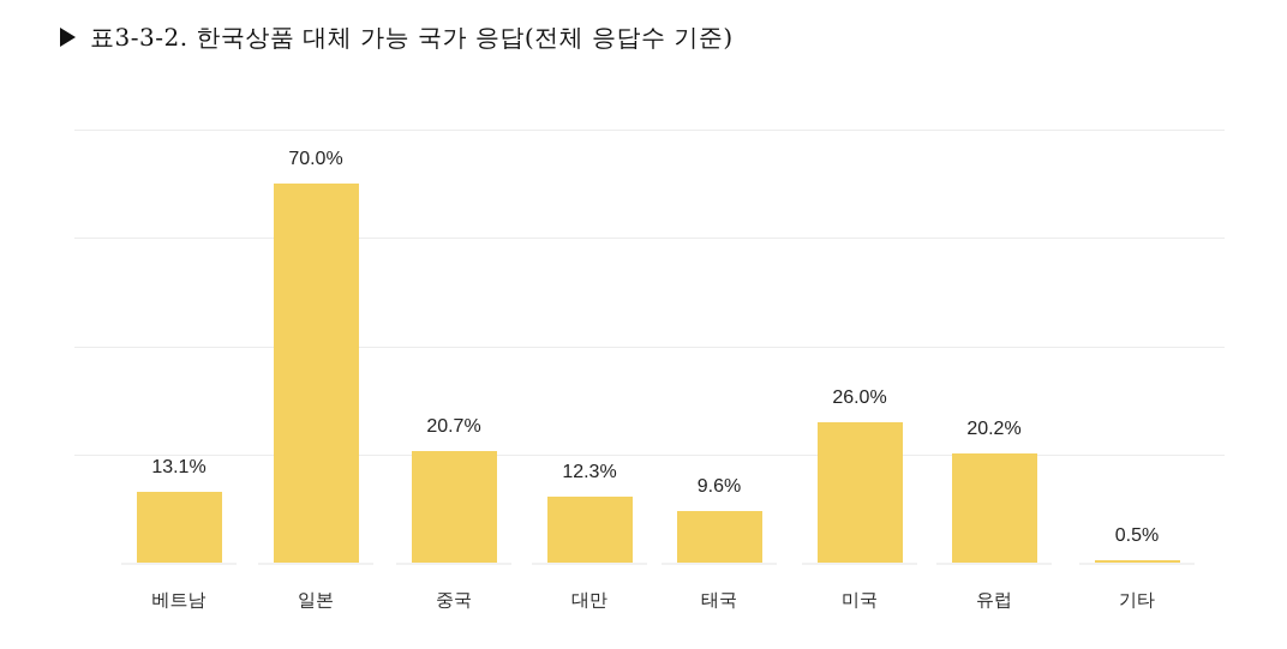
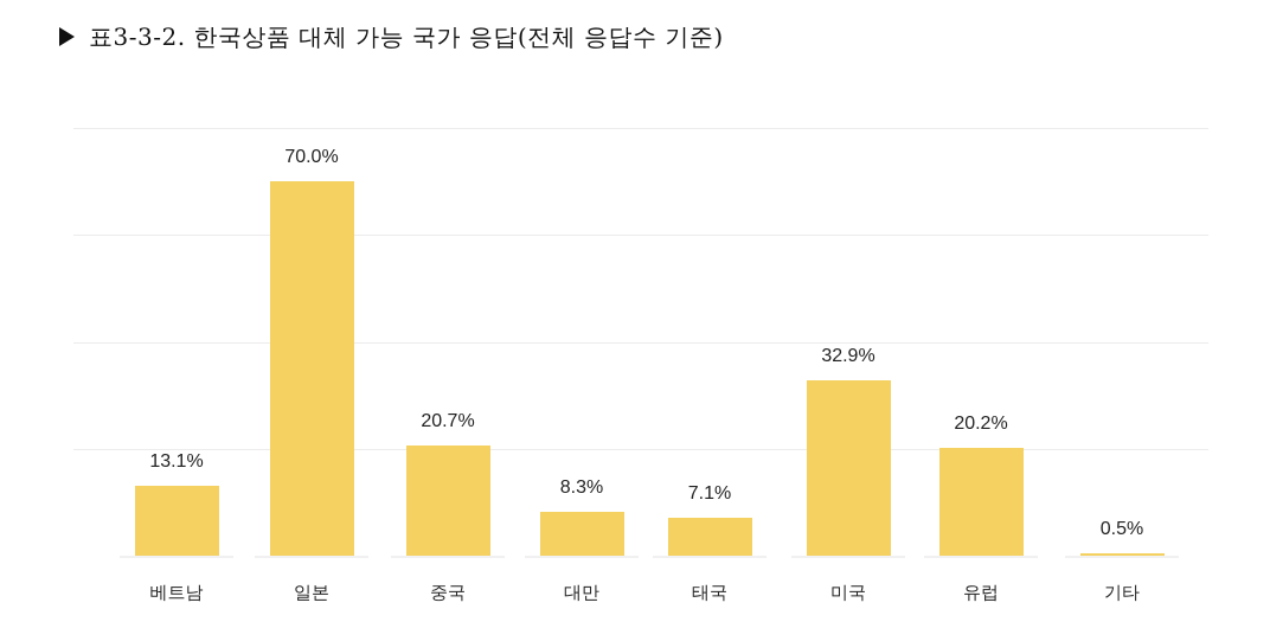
대만: 12.3% -> 8.3%
태국: 9.6% -> 7.1%
미국: 26.0% -> 32.9%
